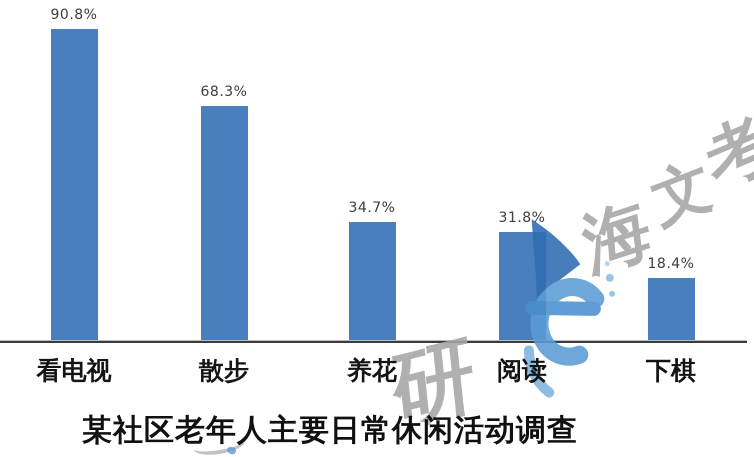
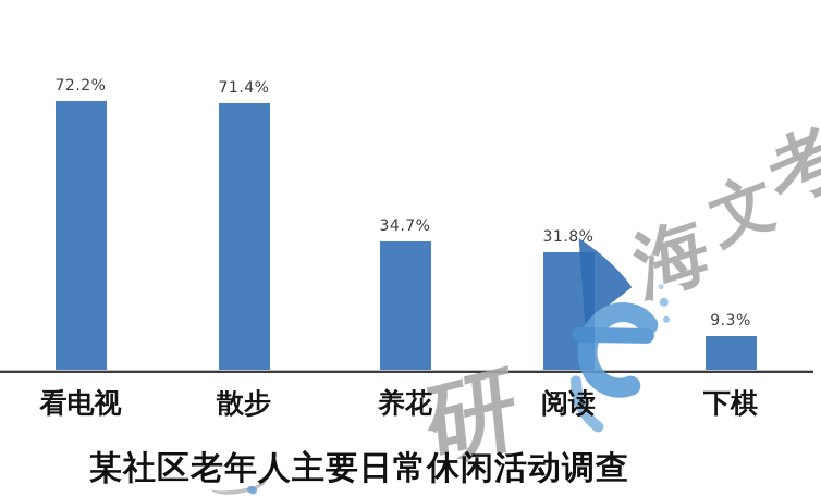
看电视: 90.8% -> 72.2%
散步: 68.3% -> 71.4%
下棋: 18.4% -> 9.3%
